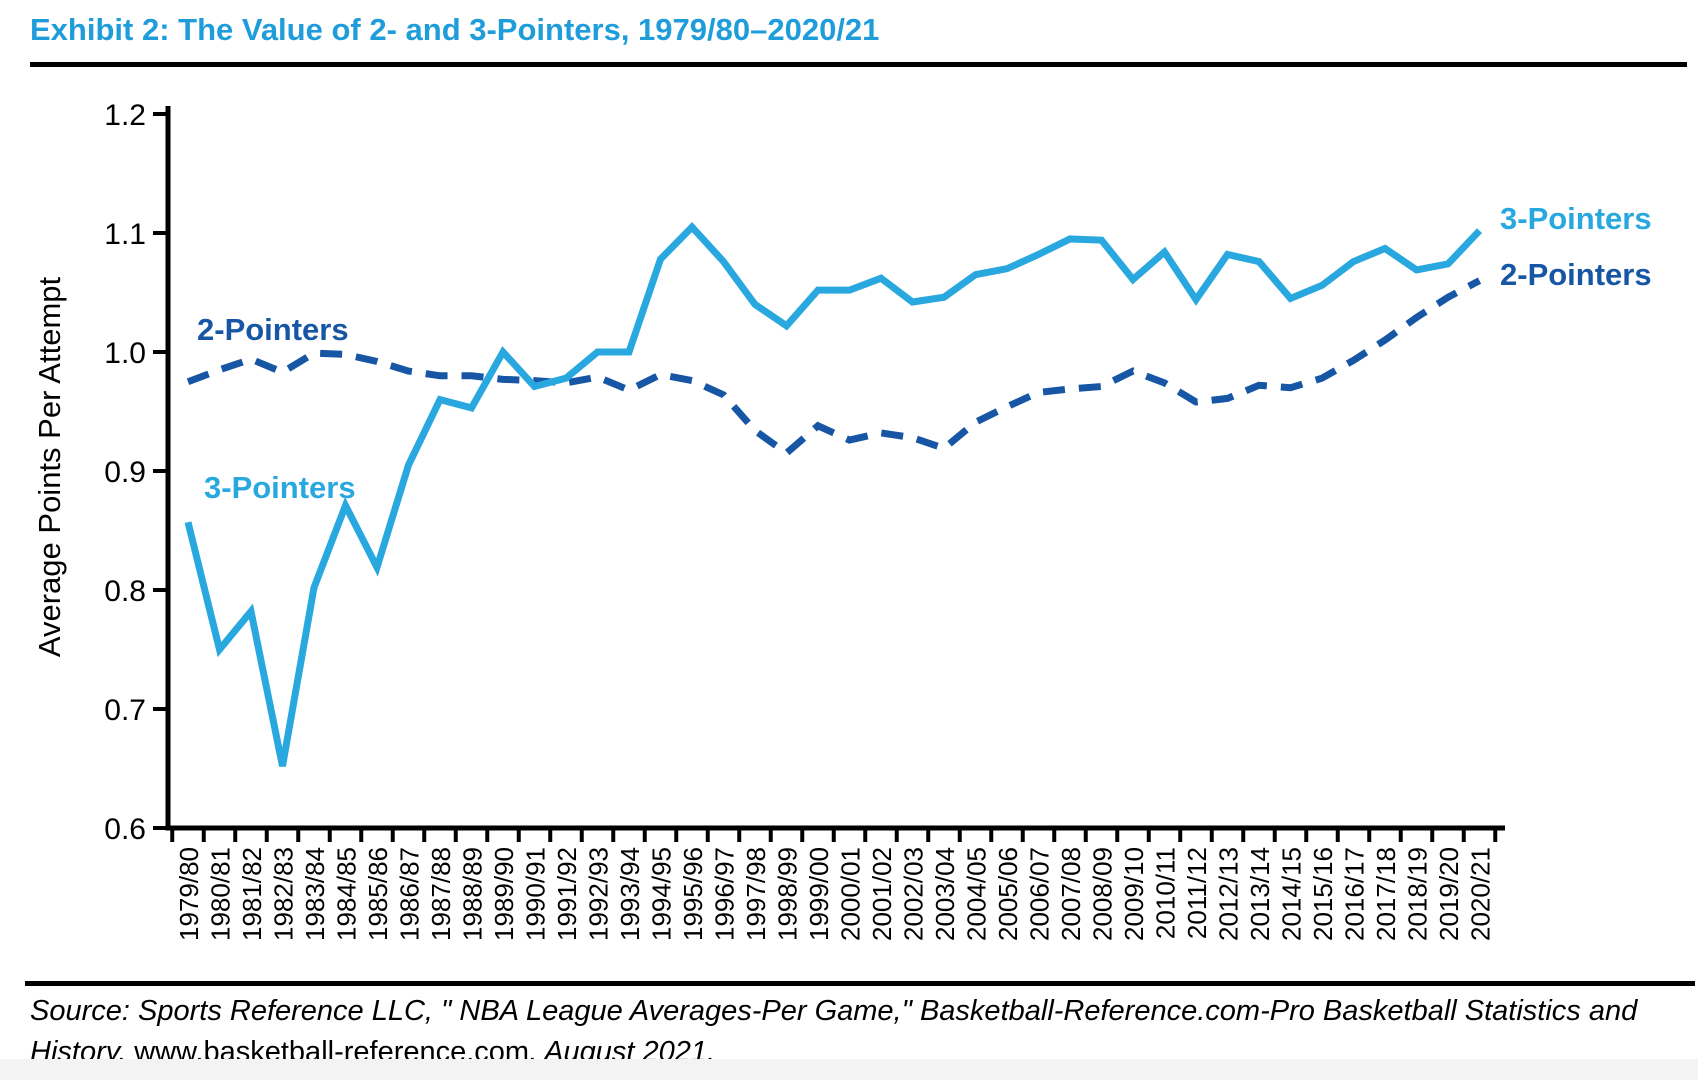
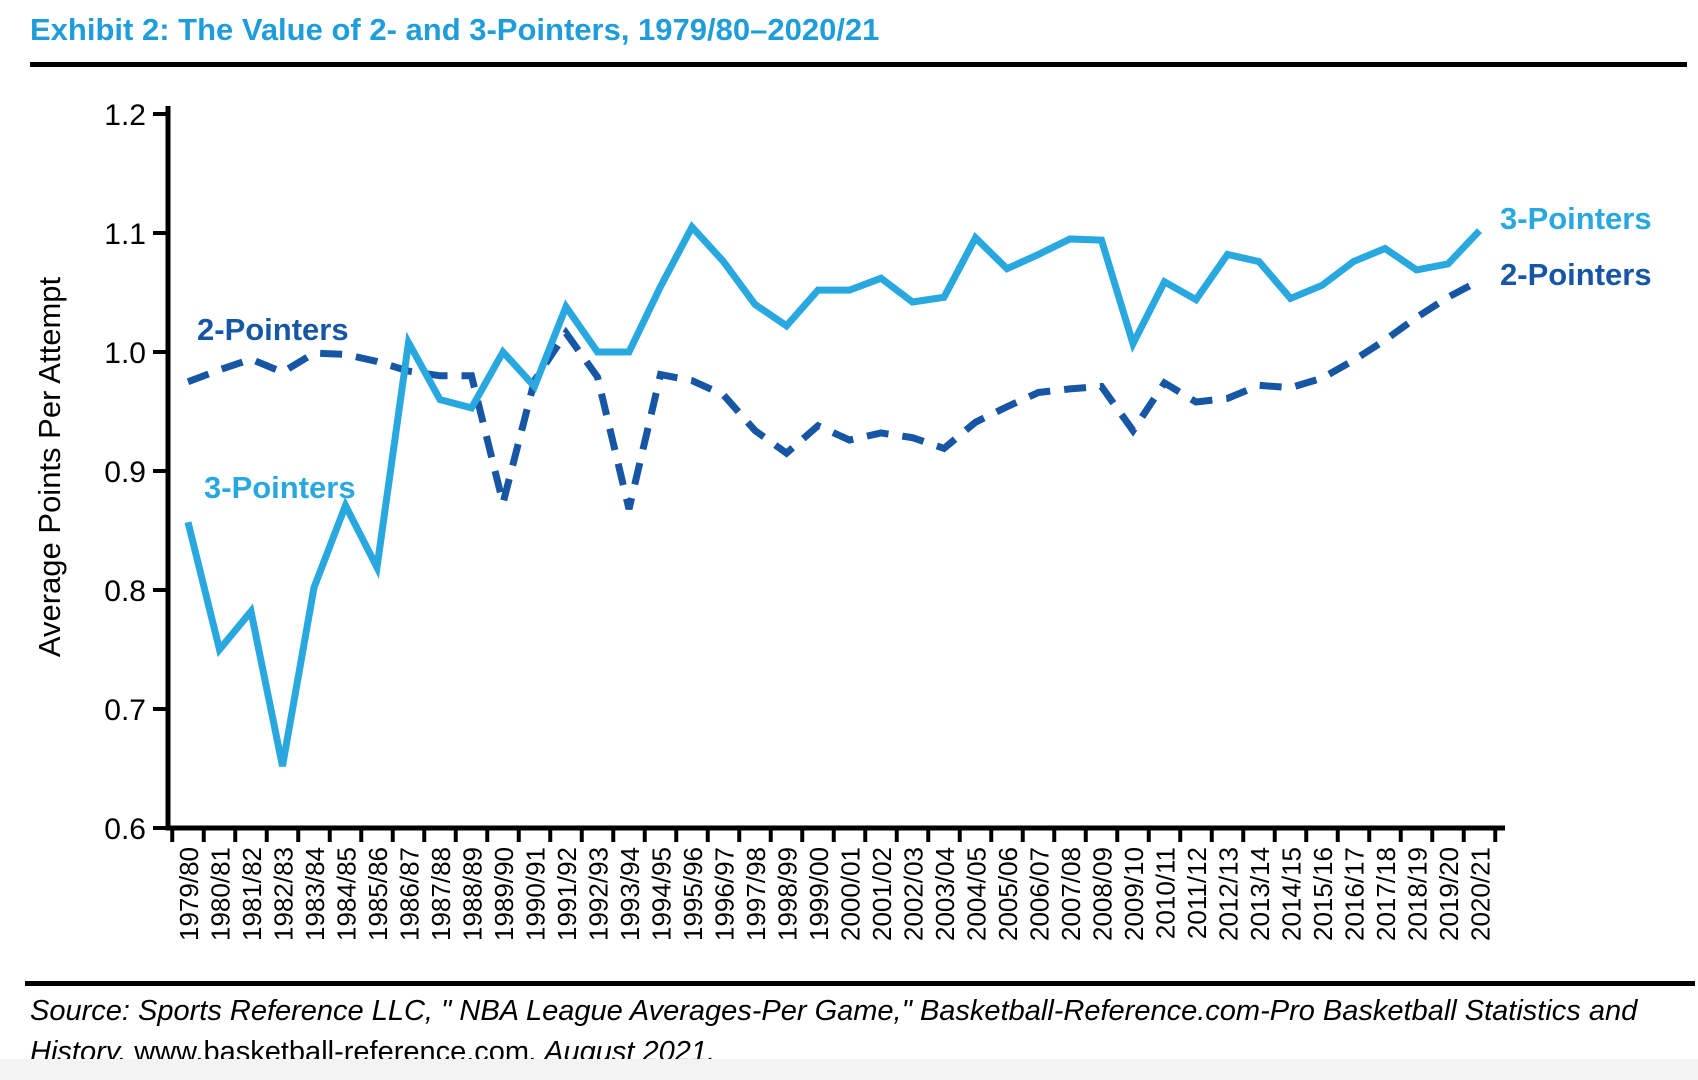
3-Pointers/1986/87: 0.905 -> 1.008
2-Pointers/1989/90: 0.977 -> 0.873
3-Pointers/1991/92: 0.978 -> 1.038
2-Pointers/1991/92: 0.974 -> 1.016
2-Pointers/1993/94: 0.968 -> 0.868
3-Pointers/1994/95: 1.078 -> 1.055
3-Pointers/2004/05: 1.065 -> 1.096
3-Pointers/2009/10: 1.061 -> 1.007
2-Pointers/2009/10: 0.984 -> 0.934
3-Pointers/2010/11: 1.084 -> 1.059
